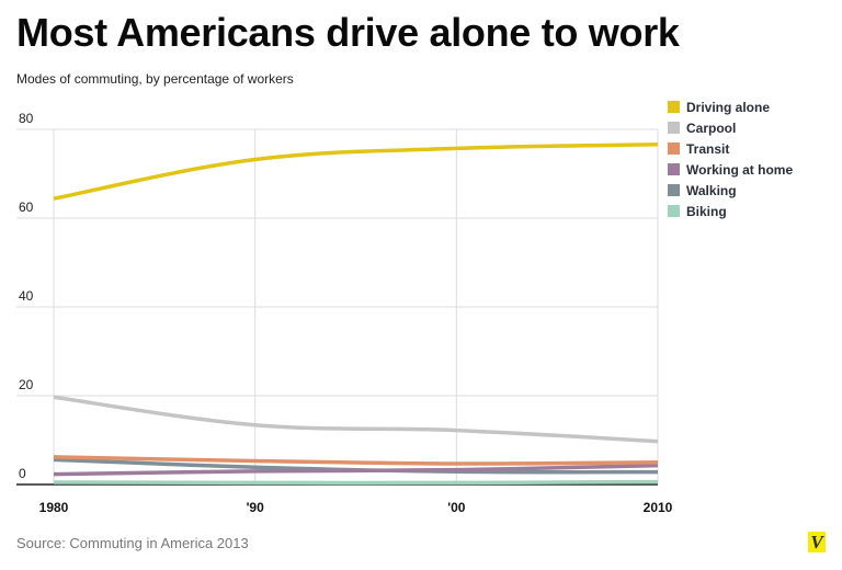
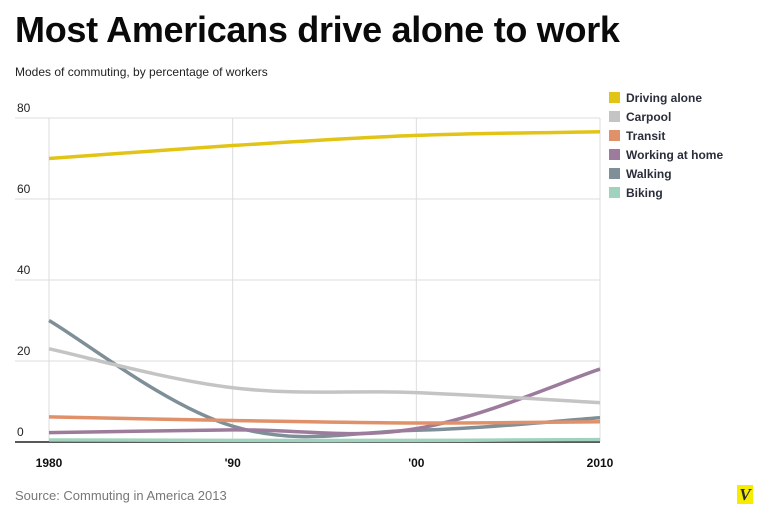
Driving alone/1980: 64 -> 70
Carpool/1980: 20 -> 23
Walking/1980: 6 -> 30
Working at home/2010: 4 -> 18
Walking/2010: 3 -> 6
